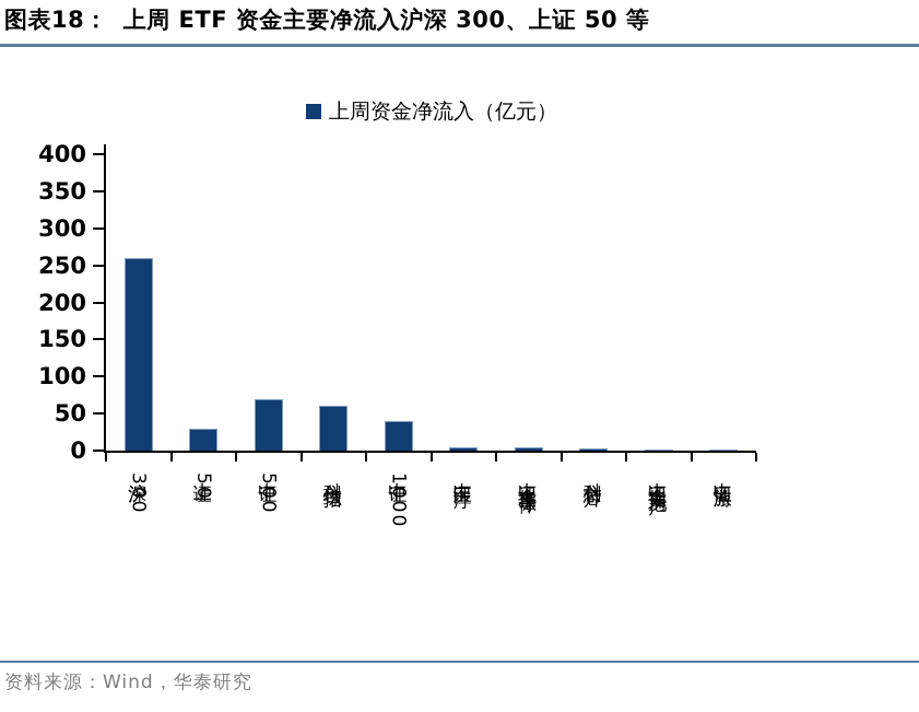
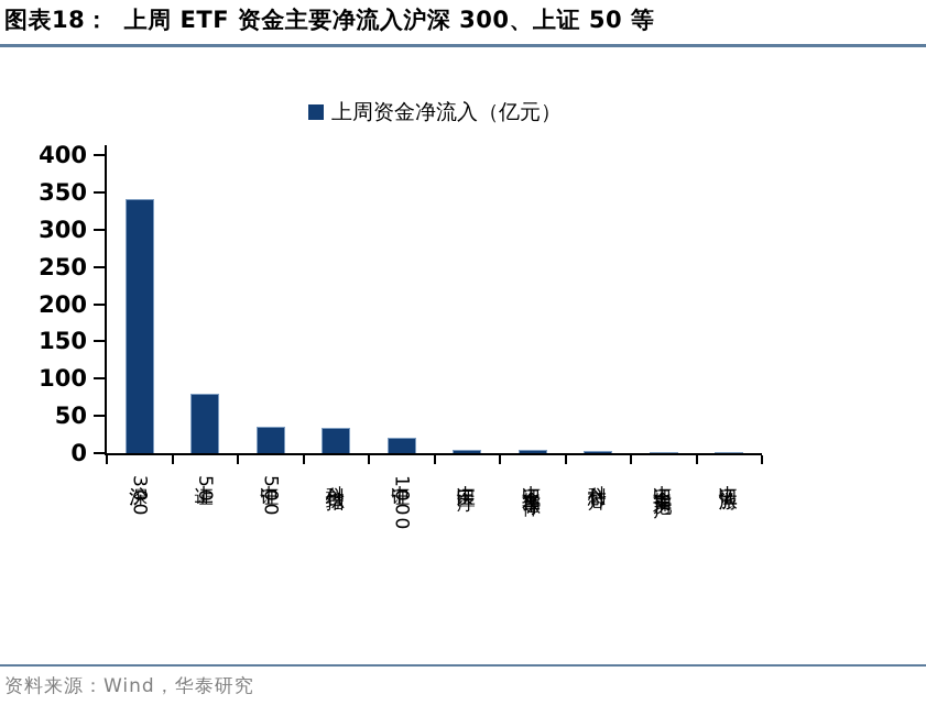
沪深300: 260 -> 340
上证50: 30 -> 80
中证500: 70 -> 40
科创综指: 60 -> 30
中证1000: 40 -> 20
